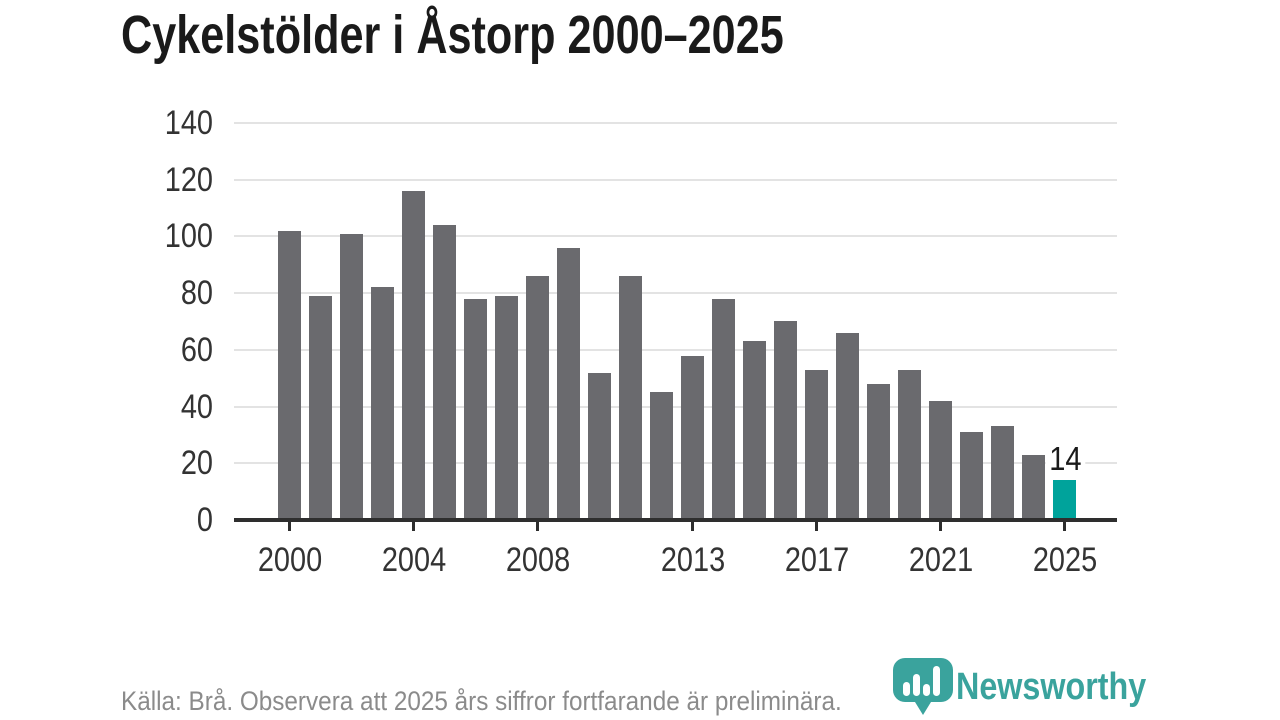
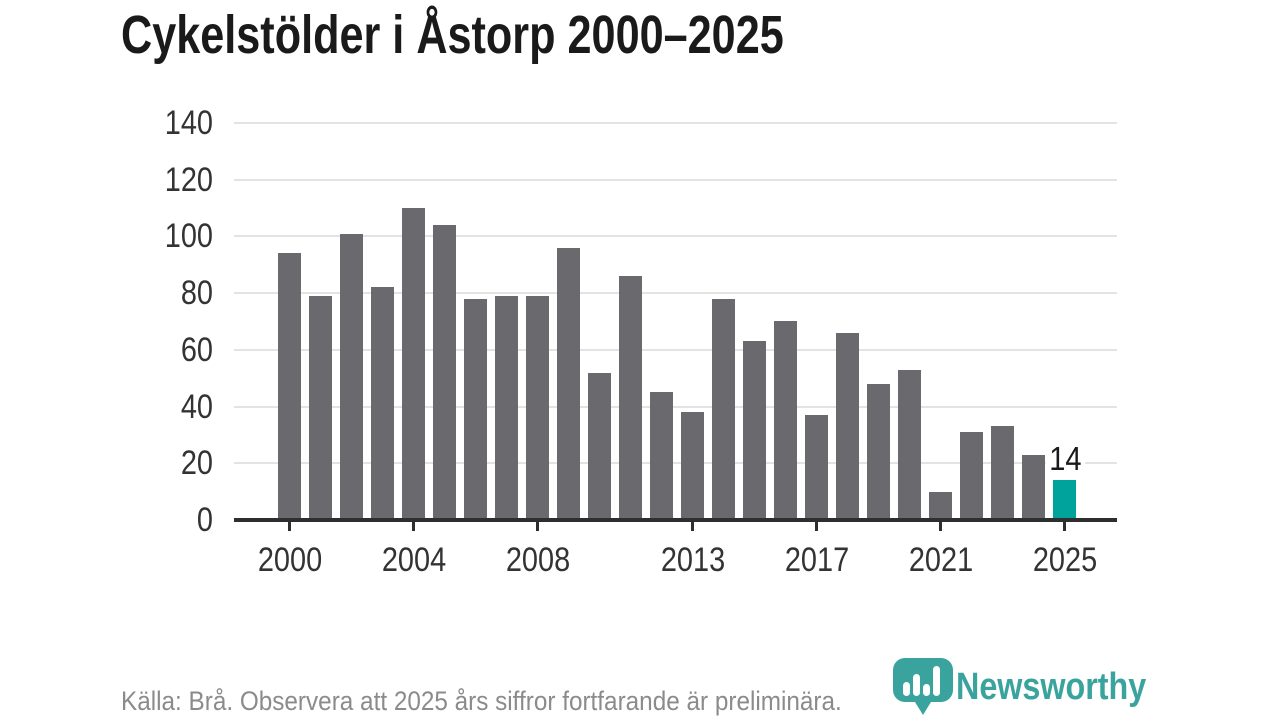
2000: 102 -> 94
2004: 116 -> 110
2008: 86 -> 79
2013: 58 -> 38
2017: 53 -> 37
2021: 42 -> 10
